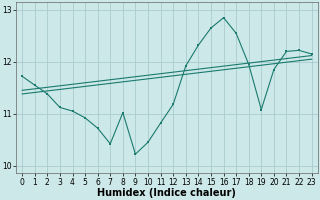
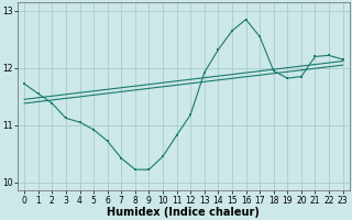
8: 11.02 -> 10.22
19: 11.08 -> 11.82
